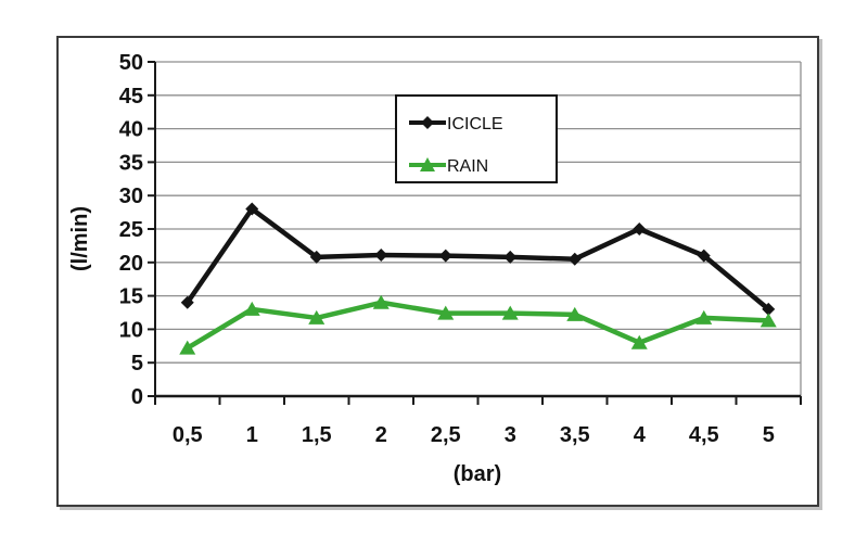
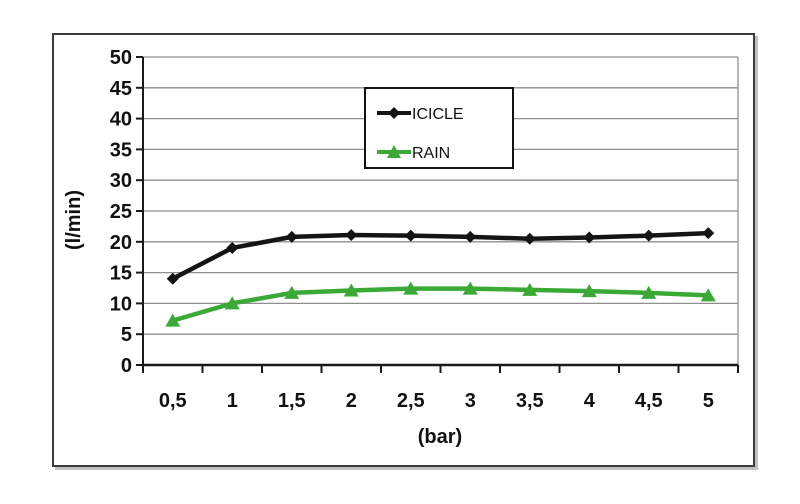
ICICLE/1: 28 -> 19
RAIN/1: 13 -> 10
RAIN/2: 14 -> 12
ICICLE/4: 25 -> 21
RAIN/4: 8 -> 12
ICICLE/5: 13 -> 21
